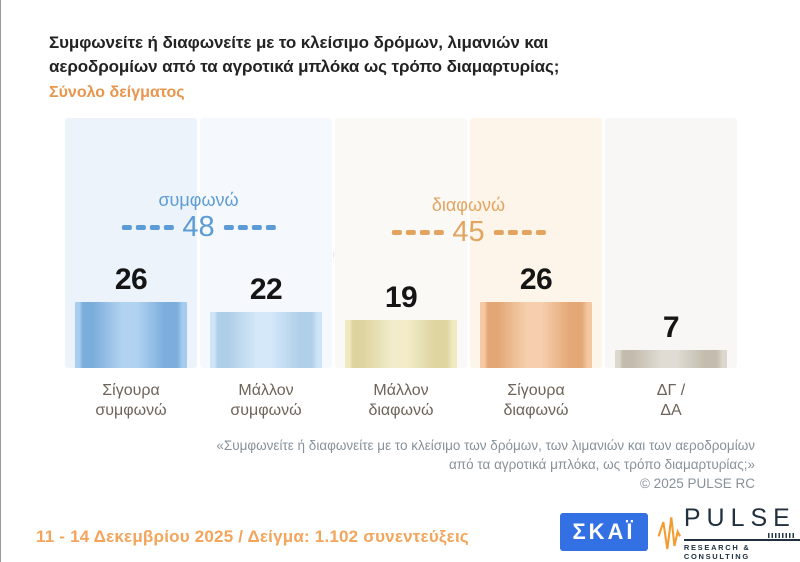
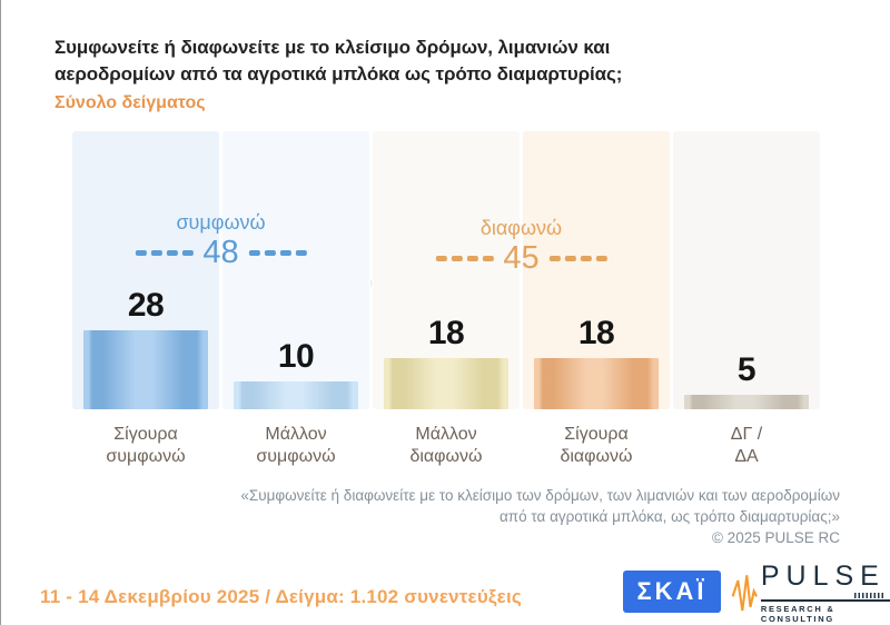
Σίγουρα συμφωνώ: 26 -> 28
Μάλλον συμφωνώ: 22 -> 10
Μάλλον διαφωνώ: 19 -> 18
Σίγουρα διαφωνώ: 26 -> 18
ΔΓ / ΔΑ: 7 -> 5
